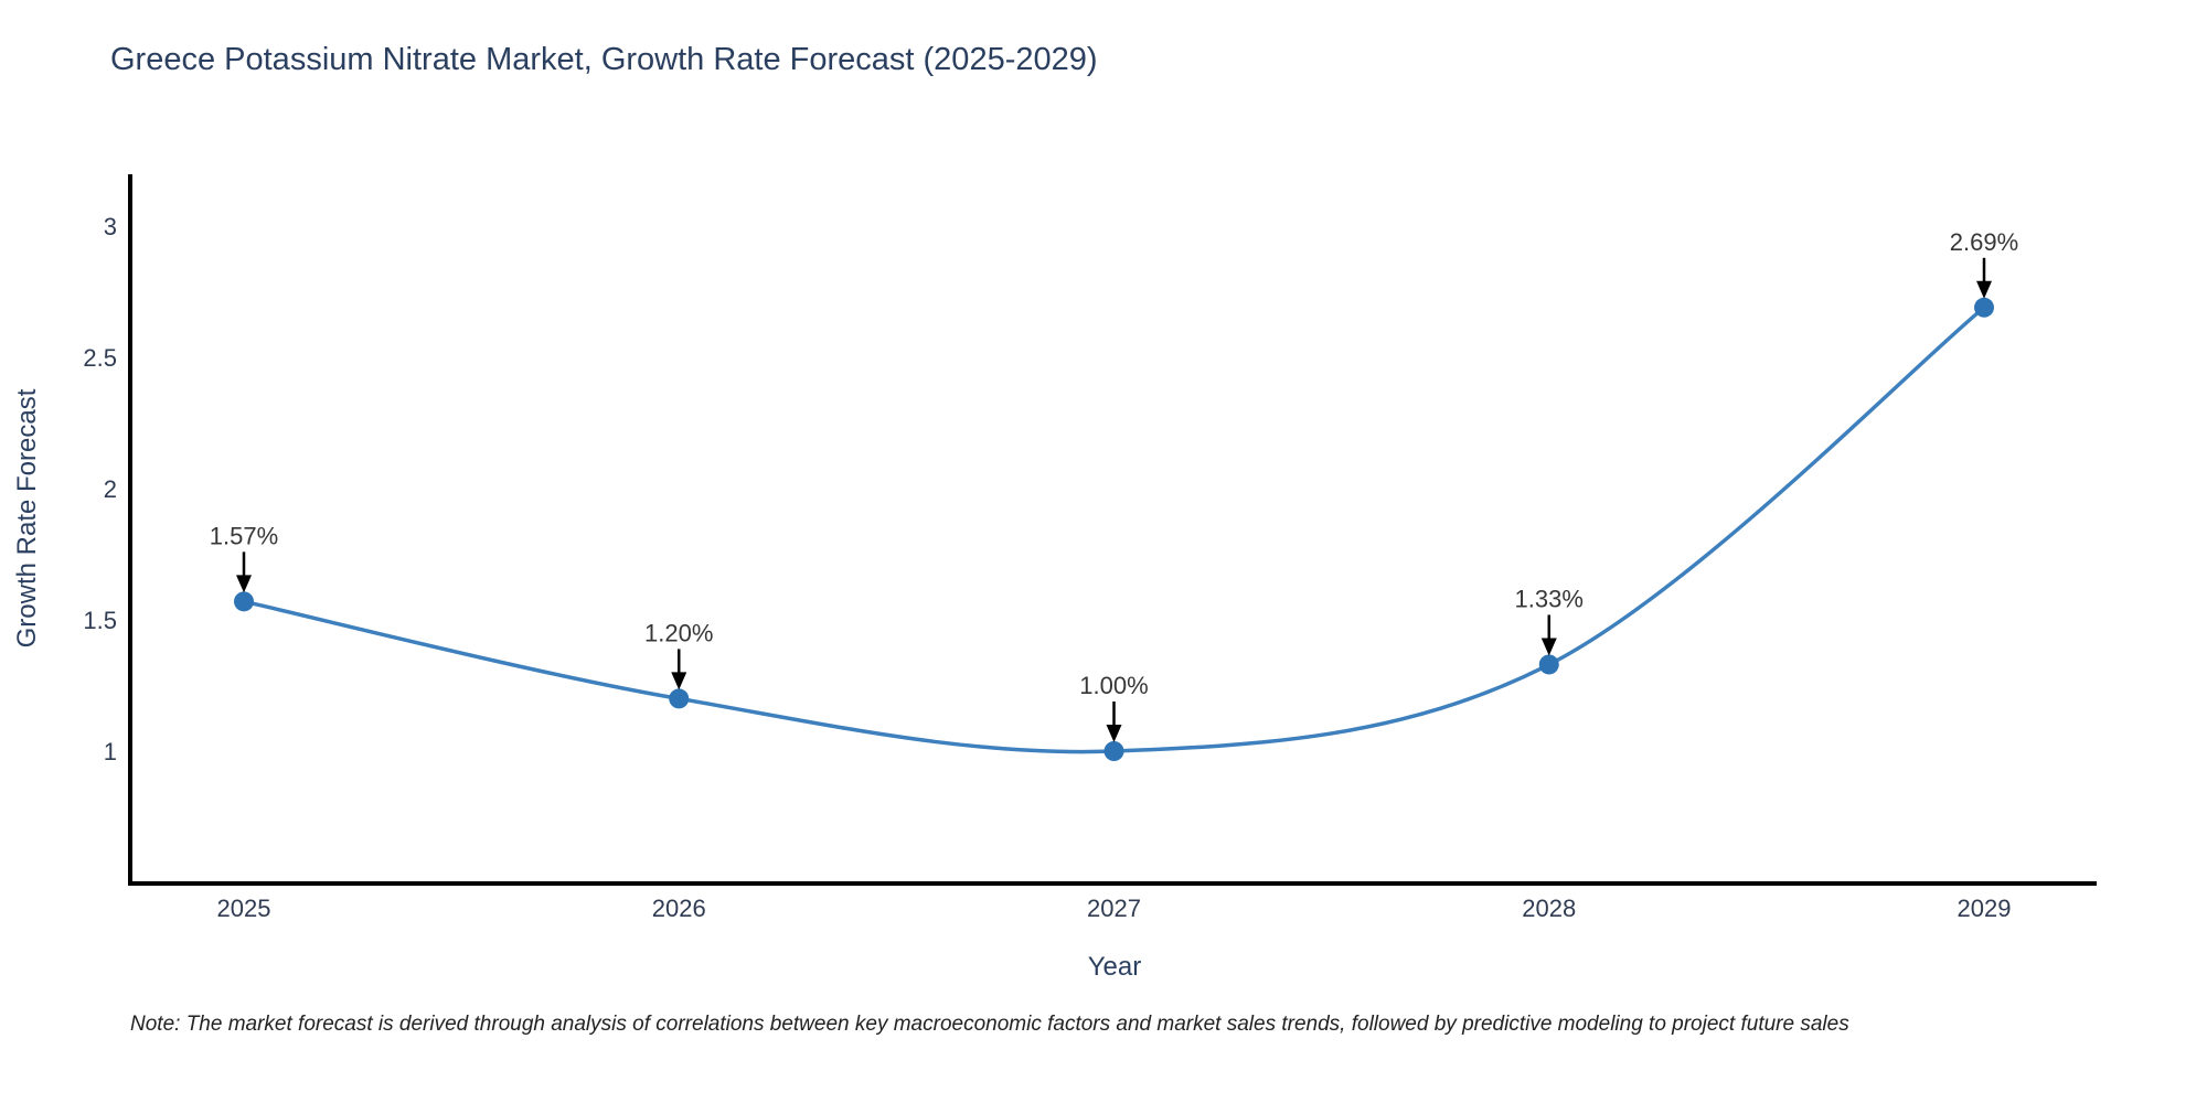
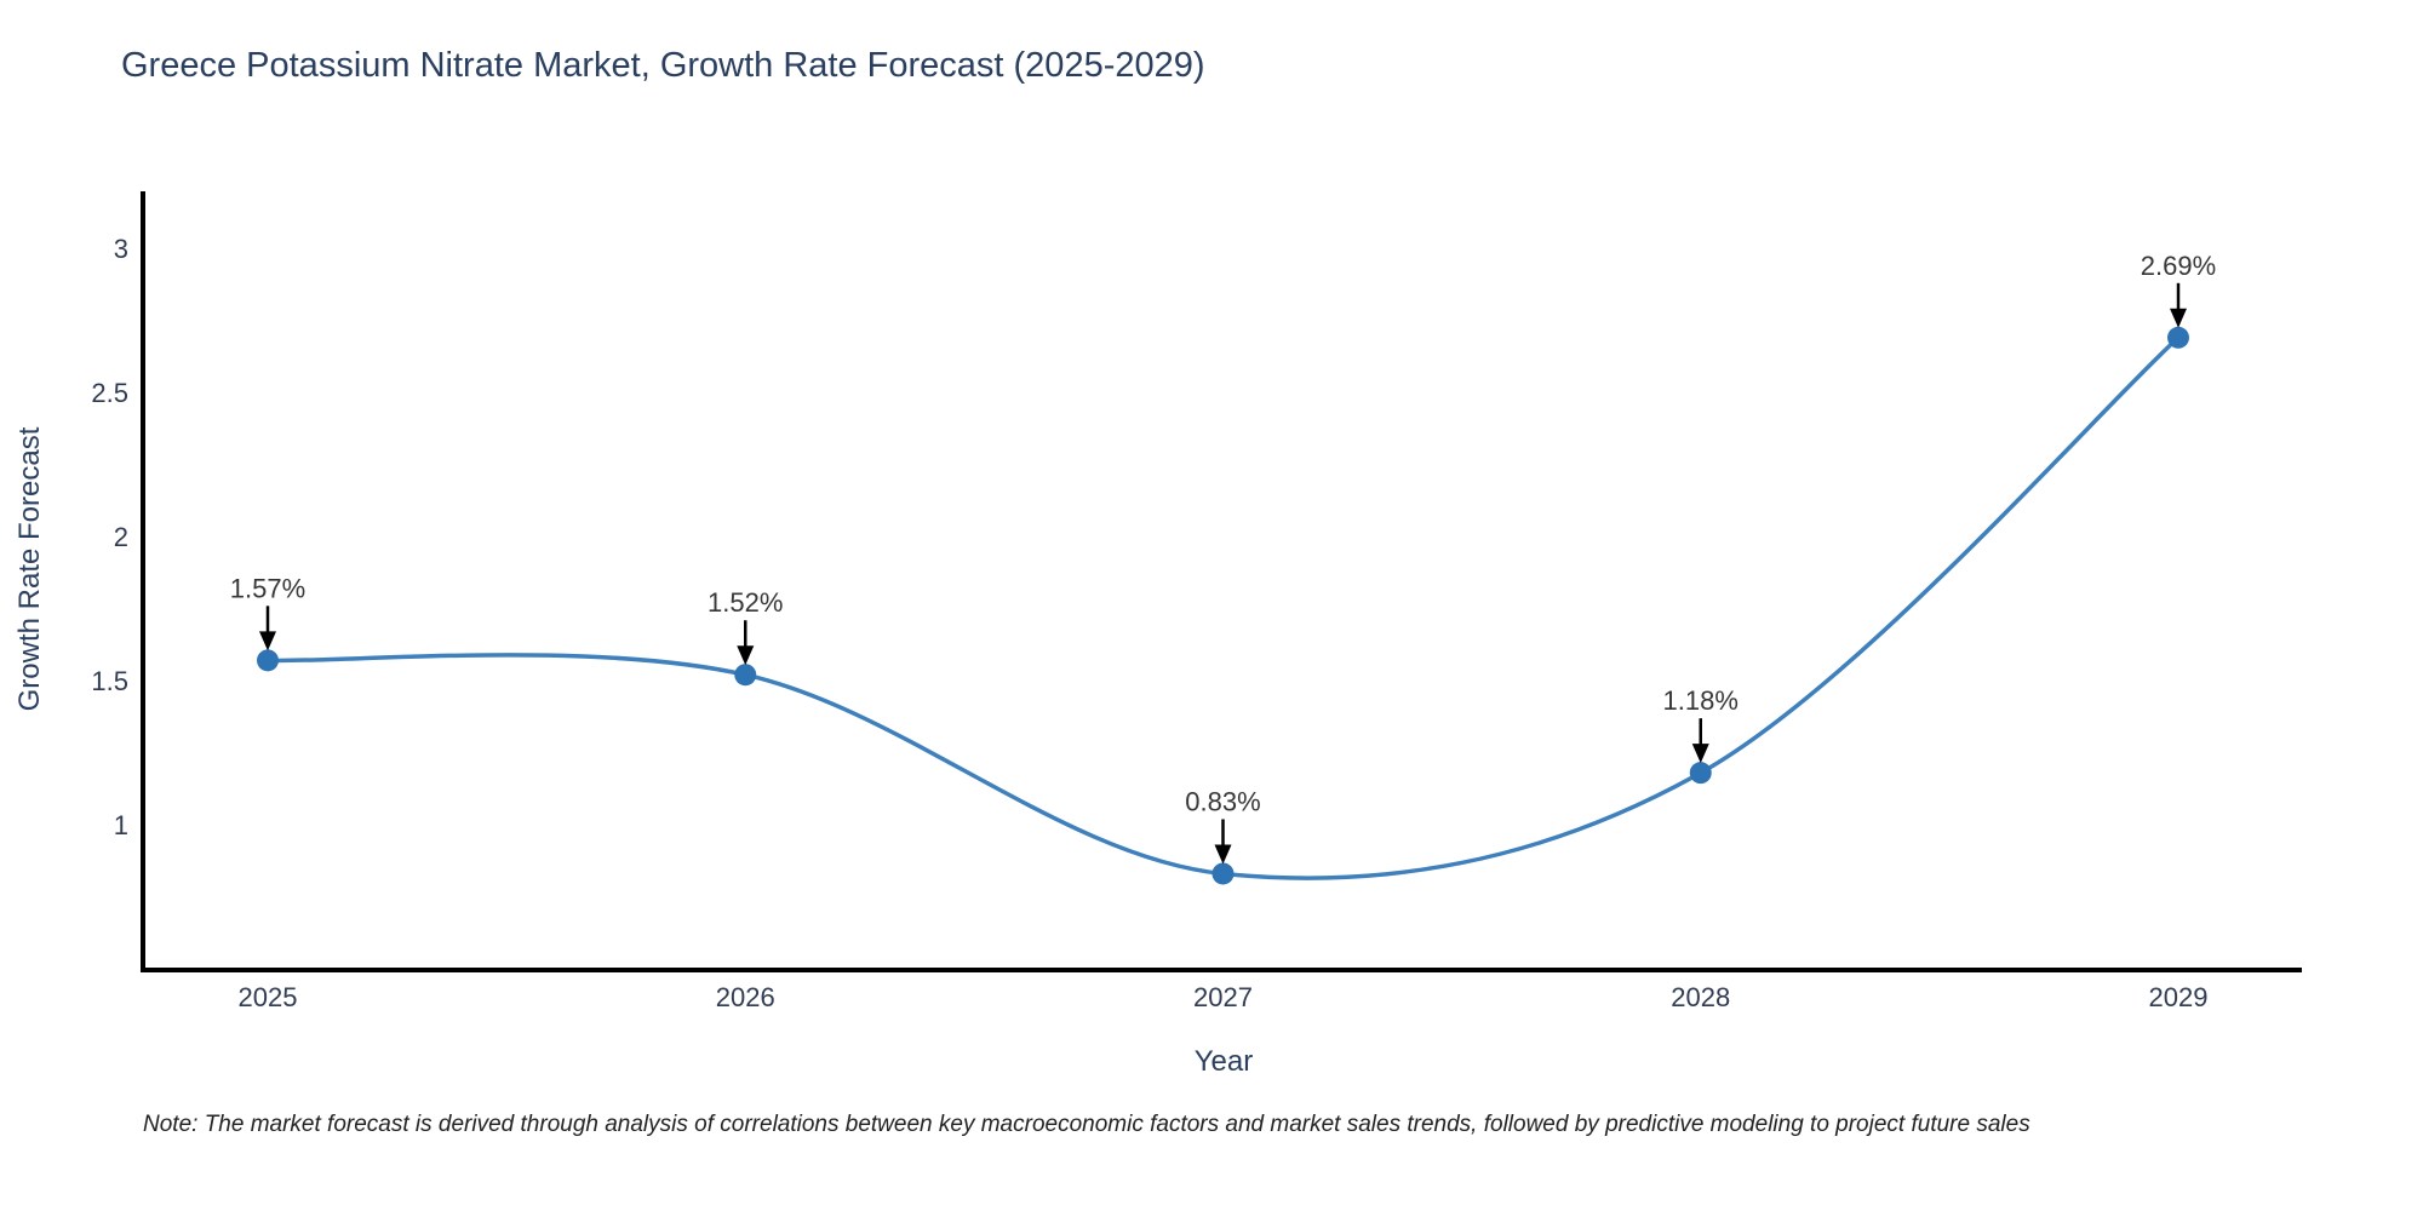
2026: 1.20% -> 1.52%
2027: 1.00% -> 0.83%
2028: 1.33% -> 1.18%
